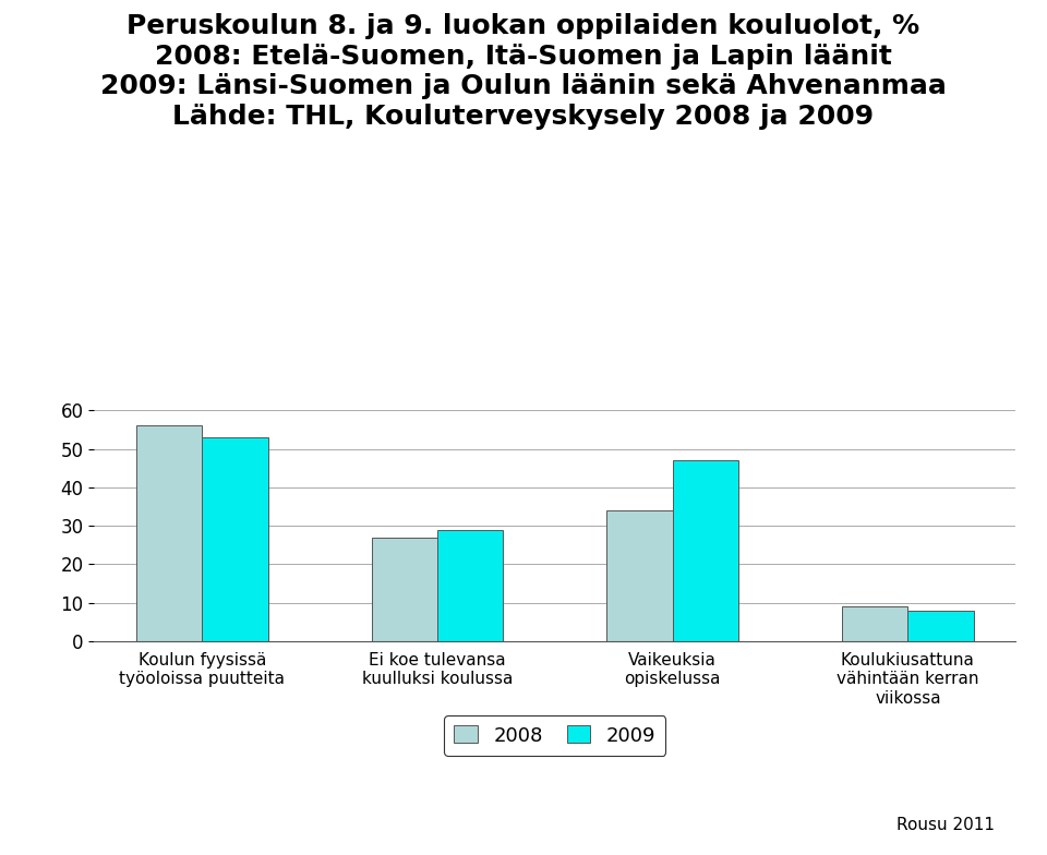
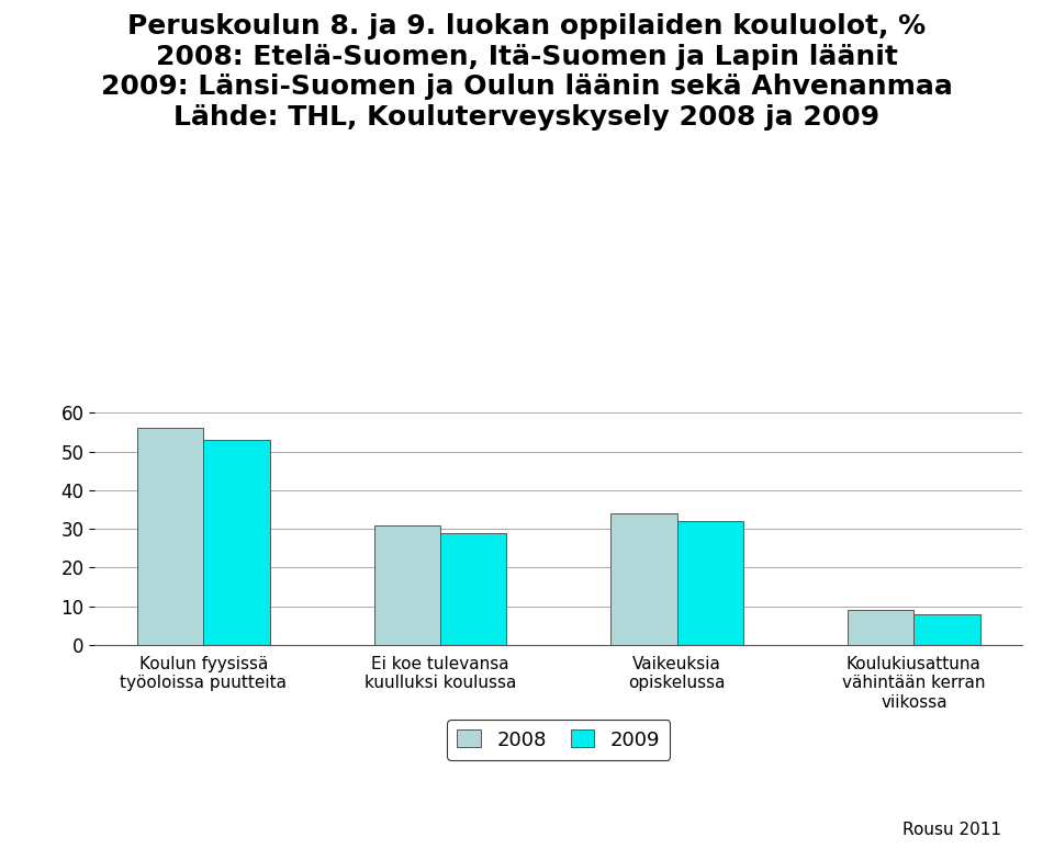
2008/Ei koe tulevansa kuulluksi koulussa: 27 -> 31
2009/Vaikeuksia opiskelussa: 47 -> 32
